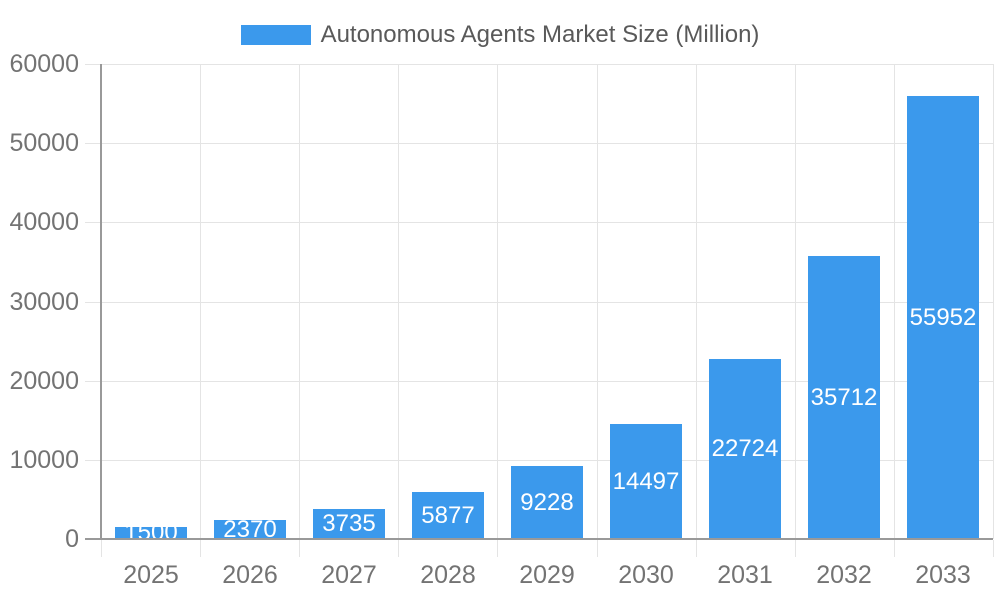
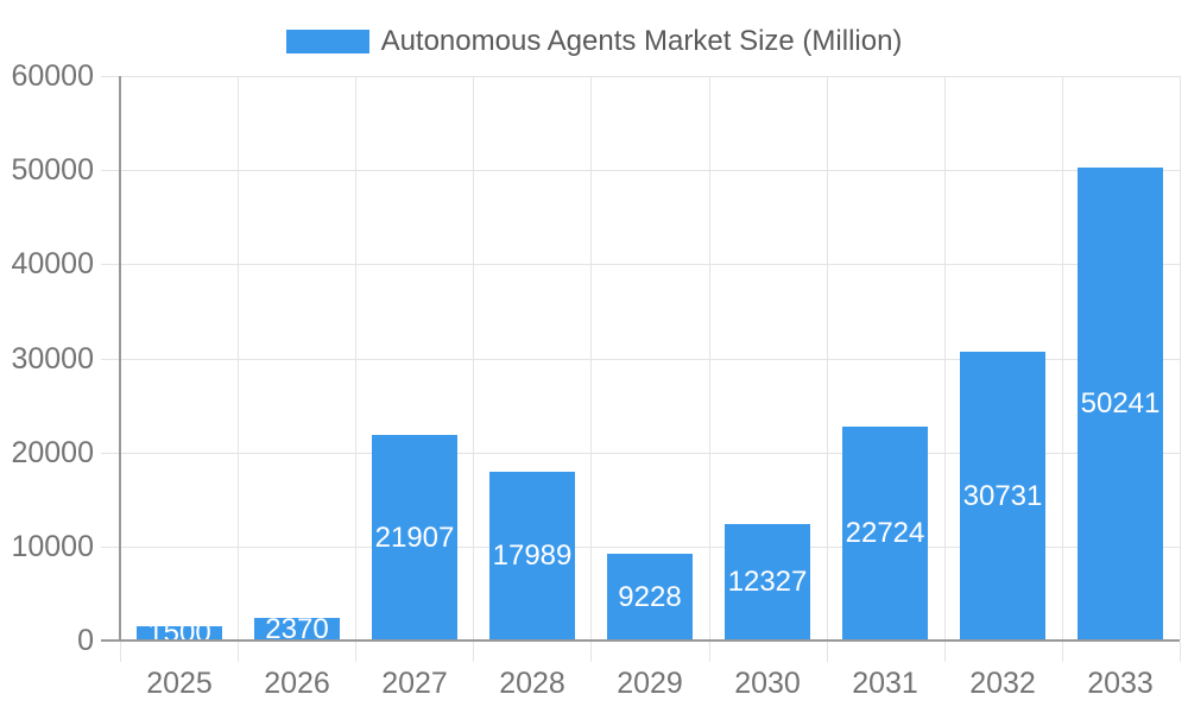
2027: 3735 -> 21907
2028: 5877 -> 17989
2030: 14497 -> 12327
2032: 35712 -> 30731
2033: 55952 -> 50241
